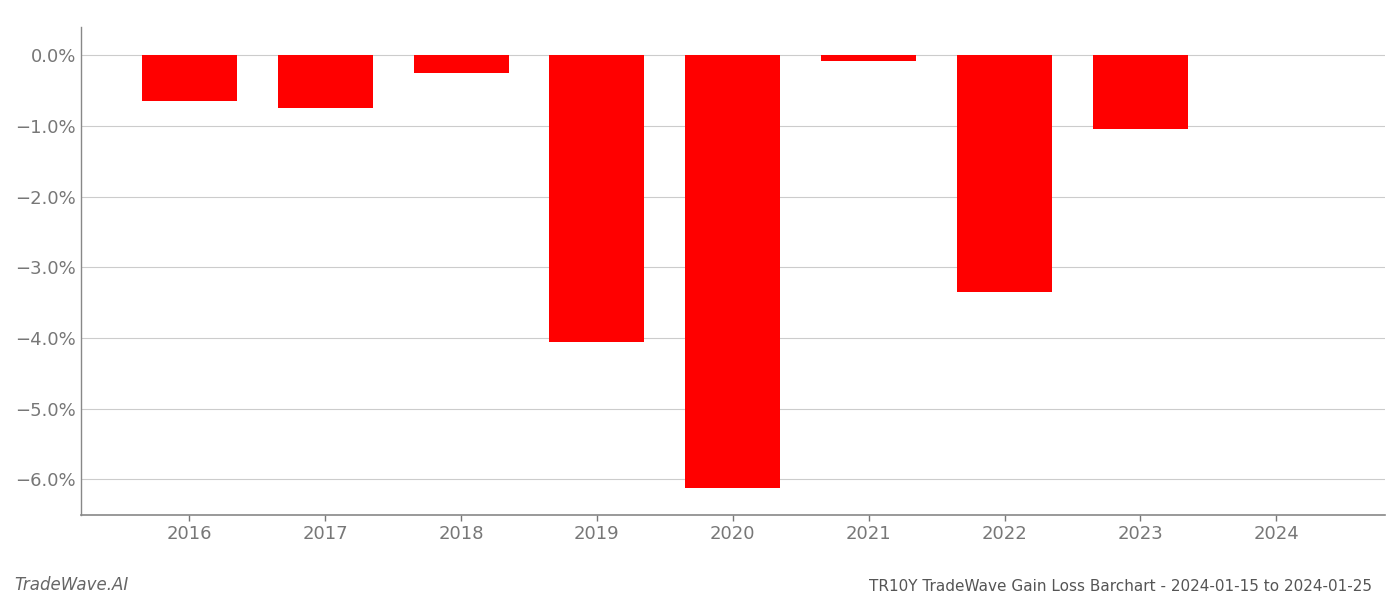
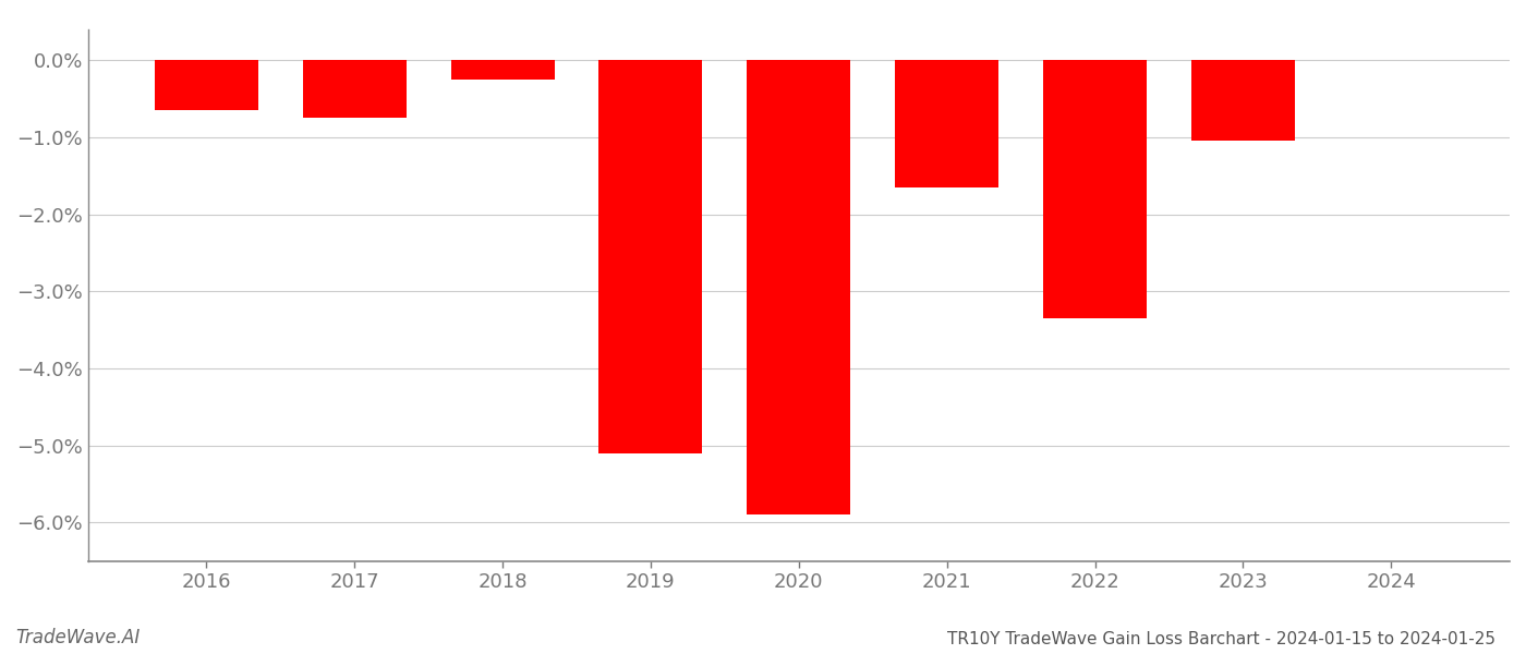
2019: -4.06% -> -5.10%
2020: -6.12% -> -5.90%
2021: -0.08% -> -1.65%
